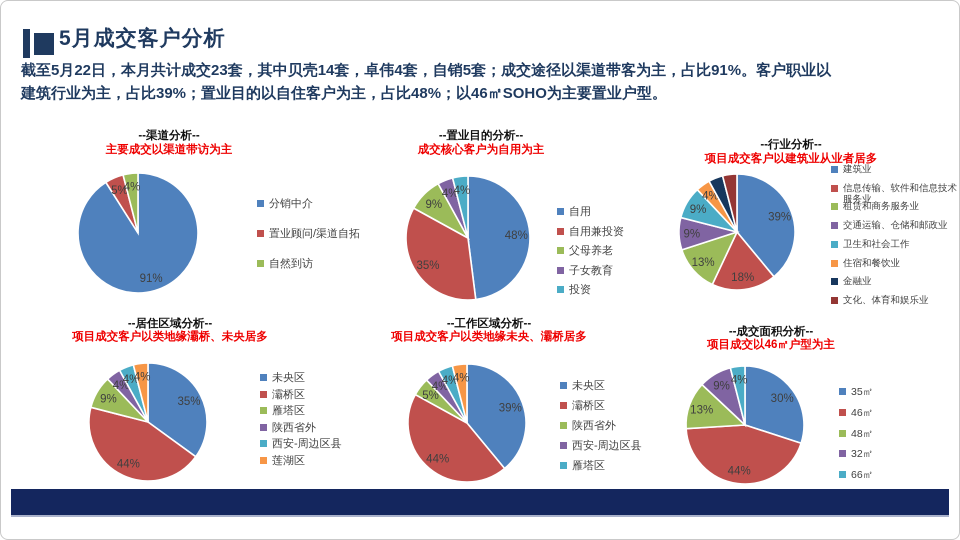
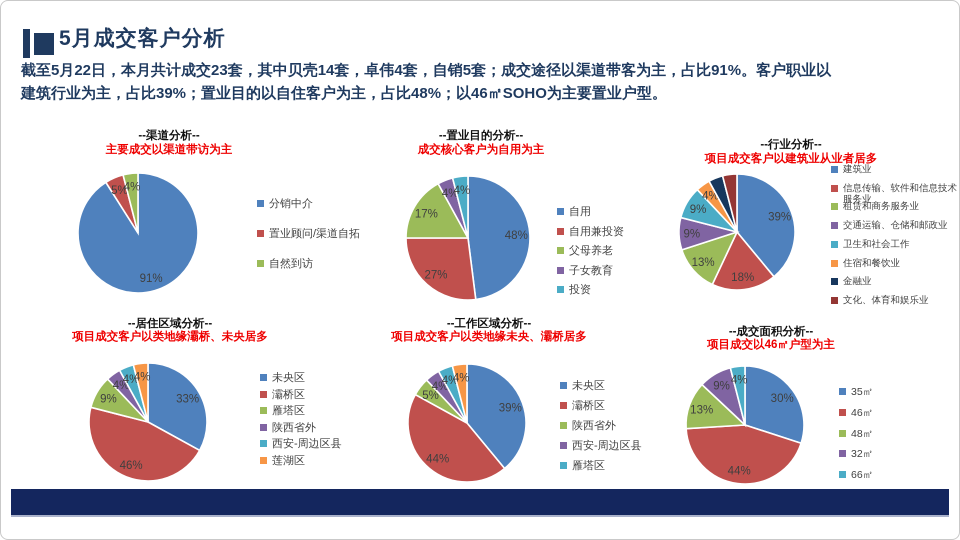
--置业目的分析--/自用兼投资: 35% -> 27%
--置业目的分析--/父母养老: 9% -> 17%
--居住区域分析--/未央区: 35% -> 33%
--居住区域分析--/灞桥区: 44% -> 46%
